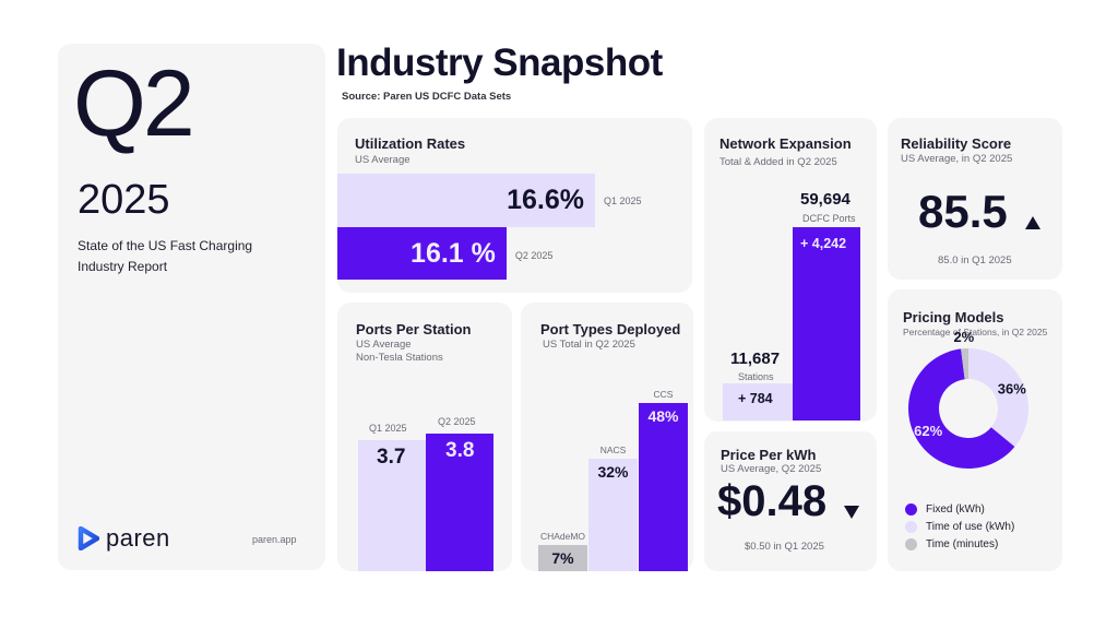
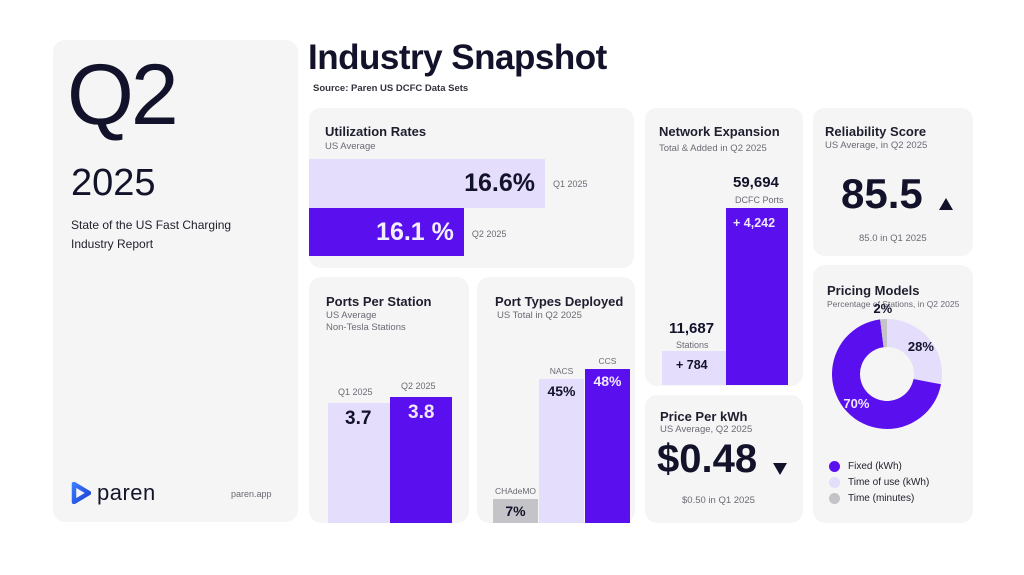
Port Types Deployed/NACS: 32% -> 45%
Pricing Models/Fixed (kWh): 62% -> 70%
Pricing Models/Time of use (kWh): 36% -> 28%
